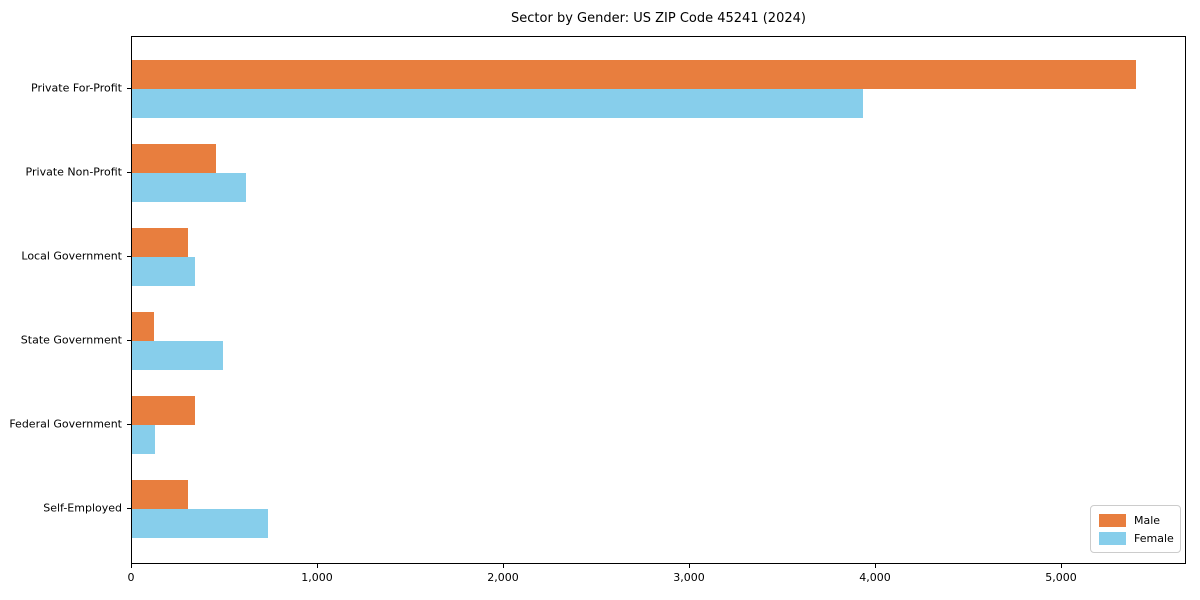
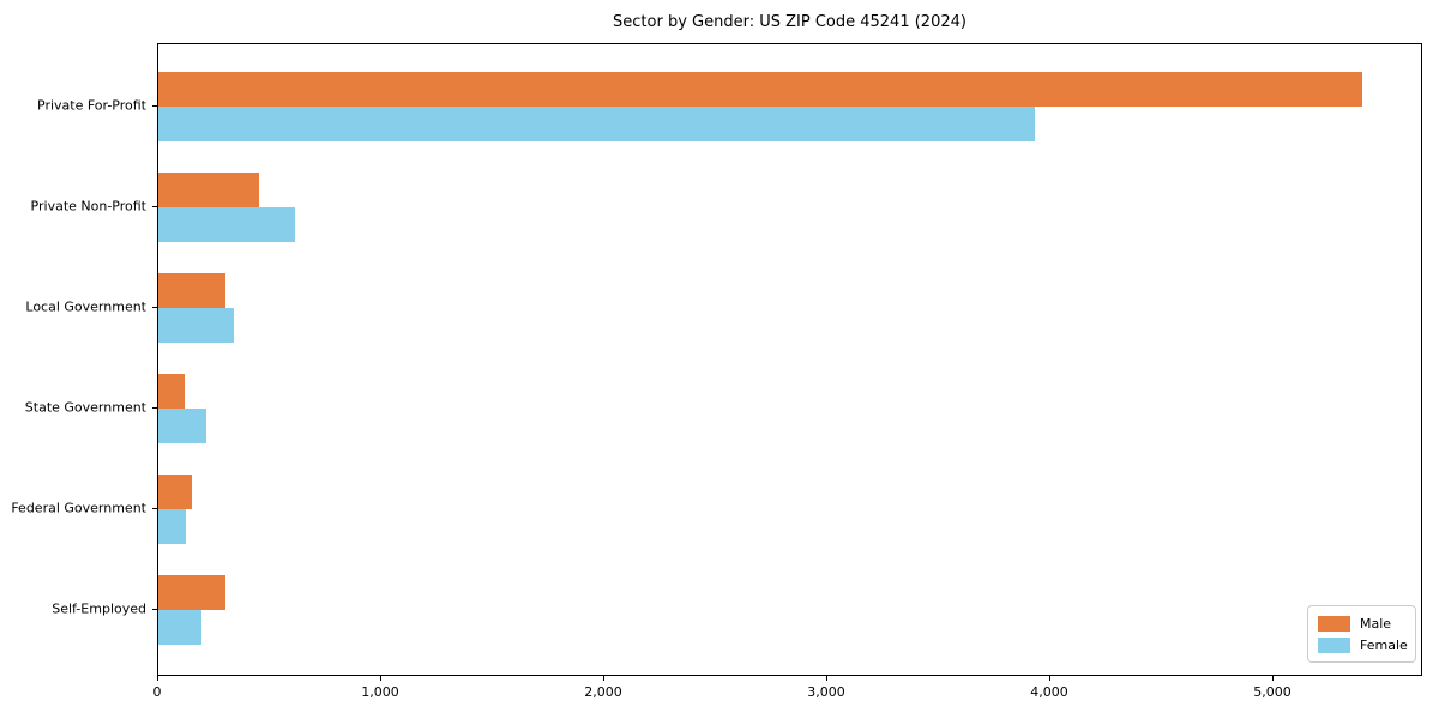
Female/State Government: 490 -> 220
Male/Federal Government: 340 -> 150
Female/Self-Employed: 730 -> 200
